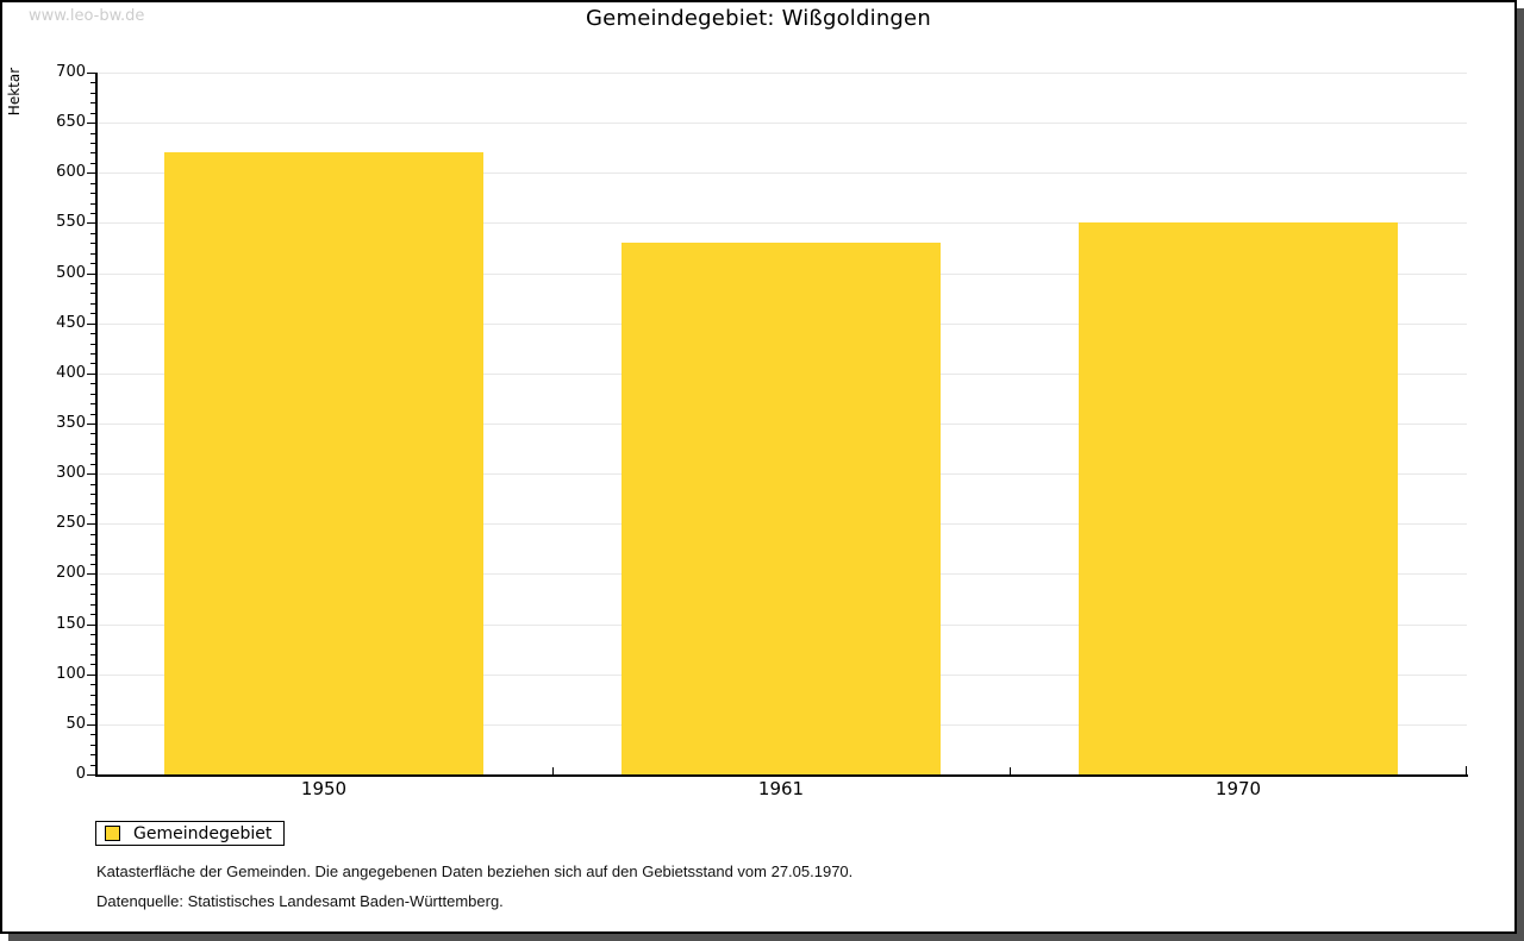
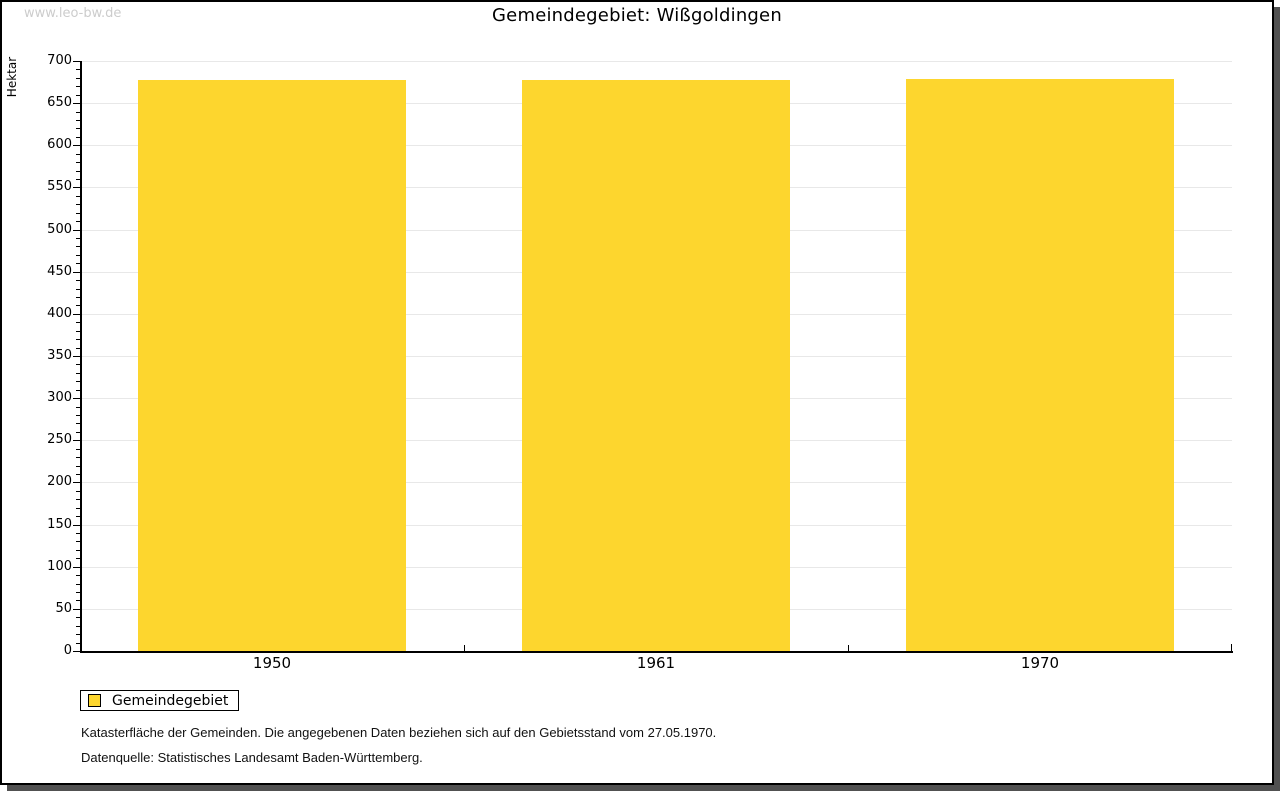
1950: 620 -> 680
1961: 530 -> 680
1970: 550 -> 680
